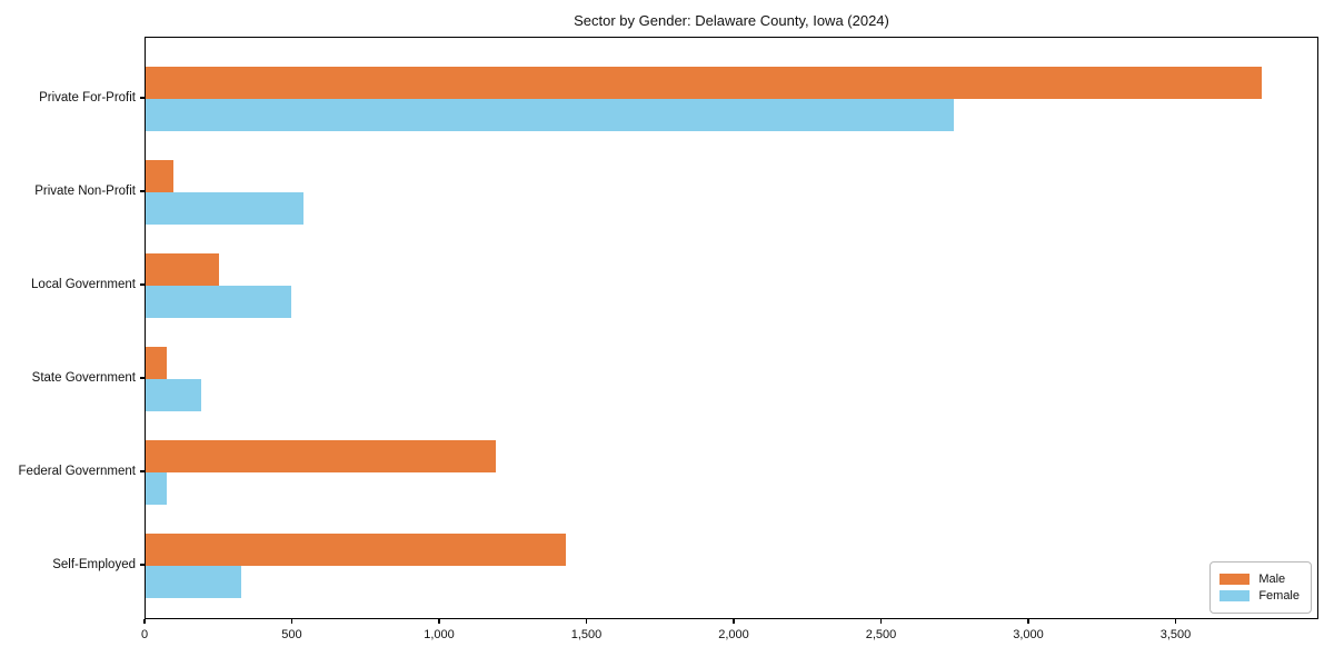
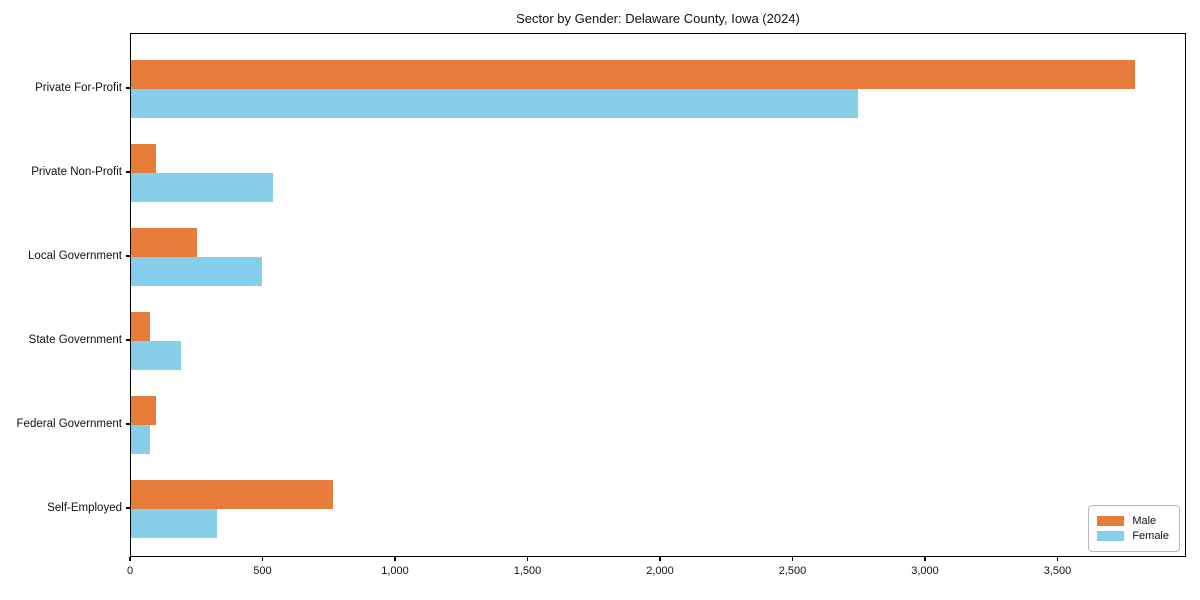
Male/Federal Government: 1190 -> 100
Male/Self-Employed: 1430 -> 760
